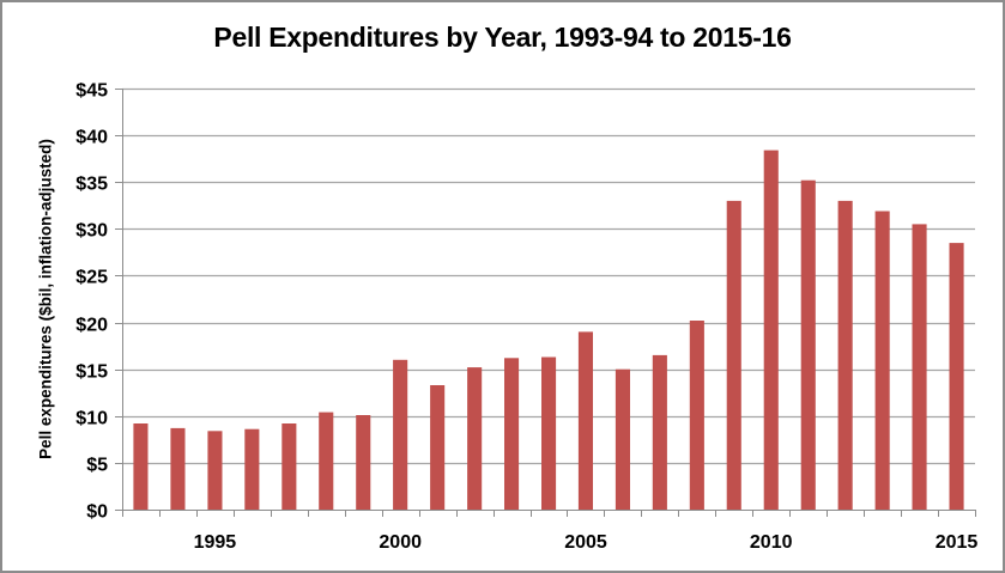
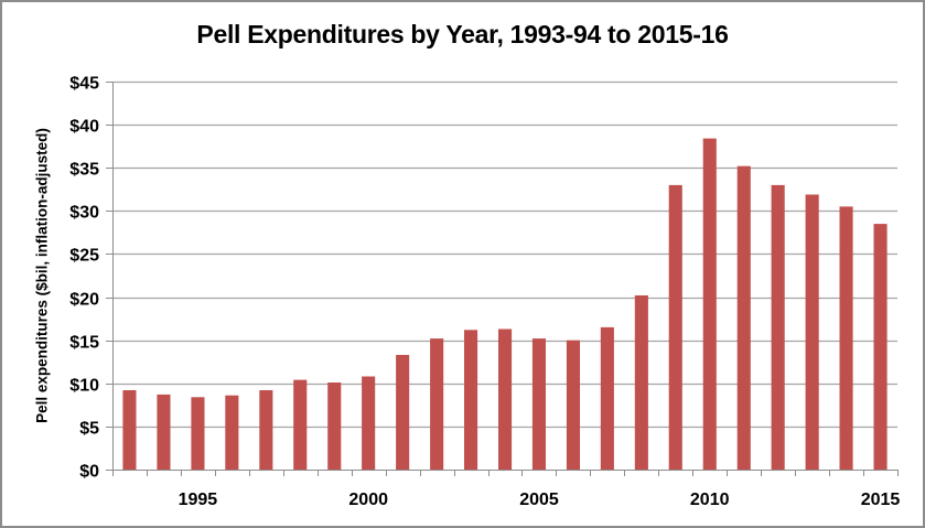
2000: $16 -> $11
2005: $19 -> $15
